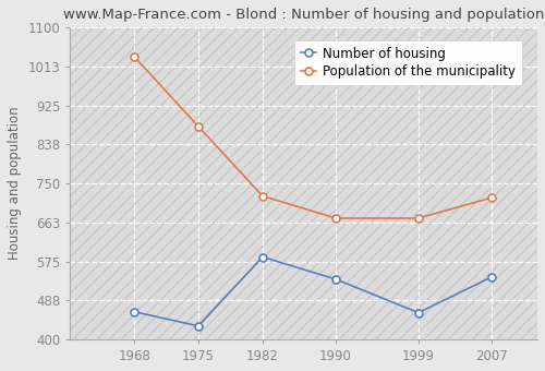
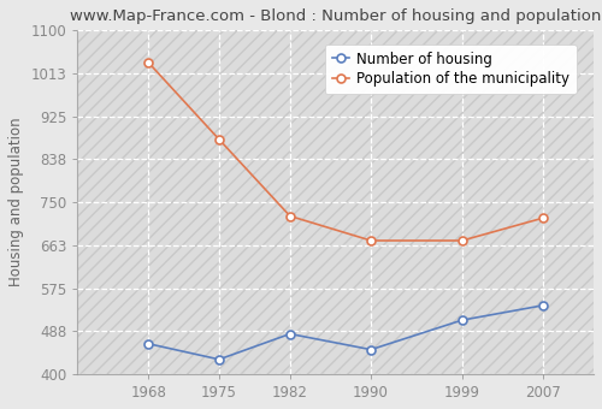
Number of housing/1982: 585 -> 482
Number of housing/1990: 535 -> 450
Number of housing/1999: 460 -> 510
